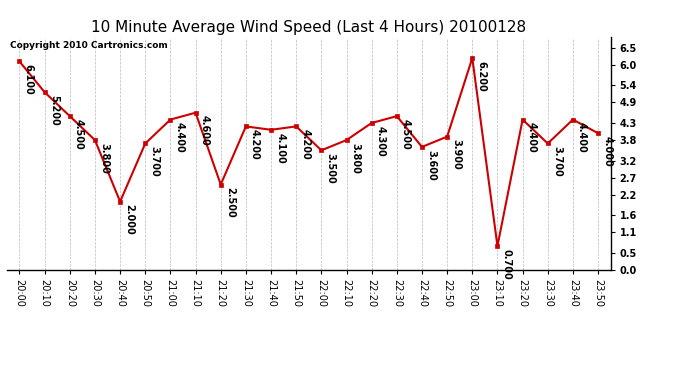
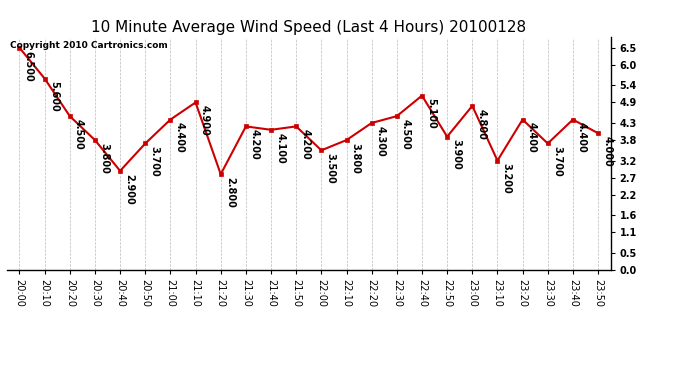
20:00: 6.100 -> 6.500
20:10: 5.200 -> 5.600
20:40: 2.000 -> 2.900
21:10: 4.600 -> 4.900
21:20: 2.500 -> 2.800
22:40: 3.600 -> 5.100
23:00: 6.200 -> 4.800
23:10: 0.700 -> 3.200
